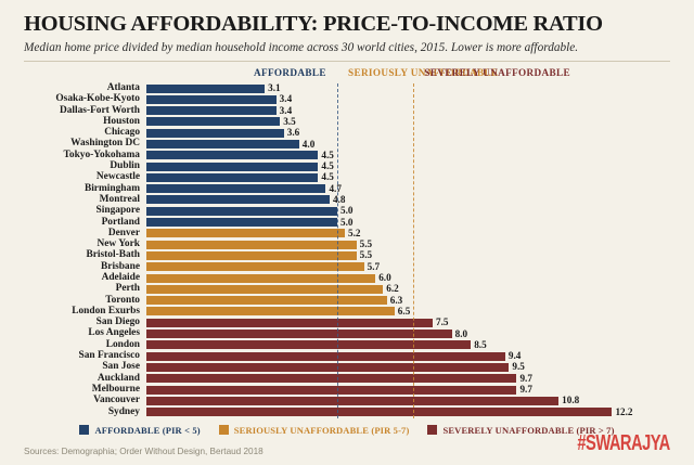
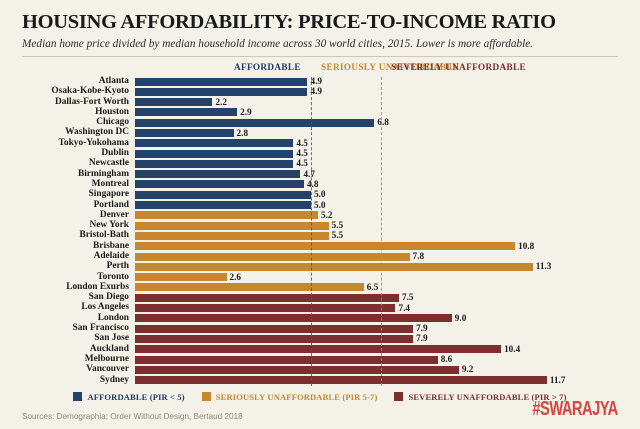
Atlanta: 3.1 -> 4.9
Osaka-Kobe-Kyoto: 3.4 -> 4.9
Dallas-Fort Worth: 3.4 -> 2.2
Houston: 3.5 -> 2.9
Chicago: 3.6 -> 6.8
Washington DC: 4.0 -> 2.8
Brisbane: 5.7 -> 10.8
Adelaide: 6.0 -> 7.8
Perth: 6.2 -> 11.3
Toronto: 6.3 -> 2.6
Los Angeles: 8.0 -> 7.4
London: 8.5 -> 9.0
San Francisco: 9.4 -> 7.9
San Jose: 9.5 -> 7.9
Auckland: 9.7 -> 10.4
Melbourne: 9.7 -> 8.6
Vancouver: 10.8 -> 9.2
Sydney: 12.2 -> 11.7
